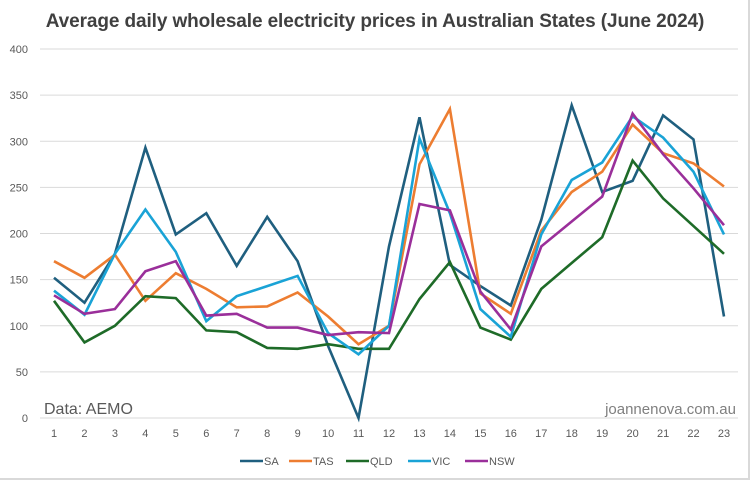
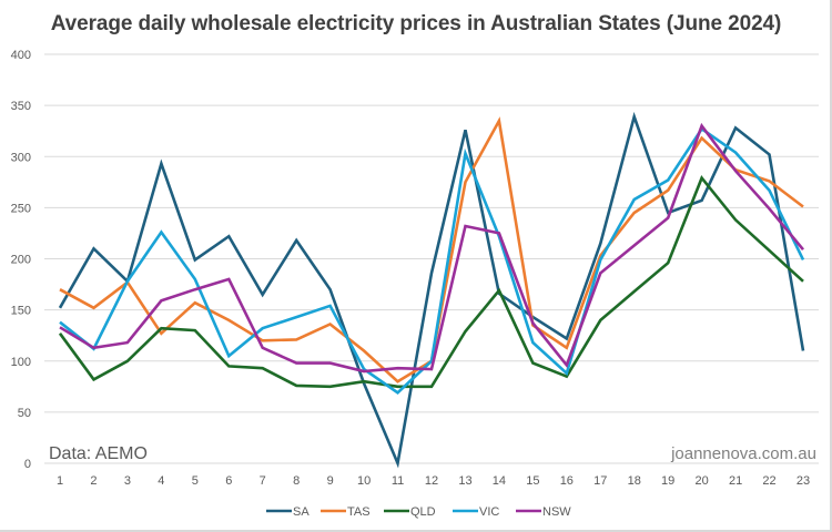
SA/2: 120 -> 210
NSW/6: 110 -> 180
